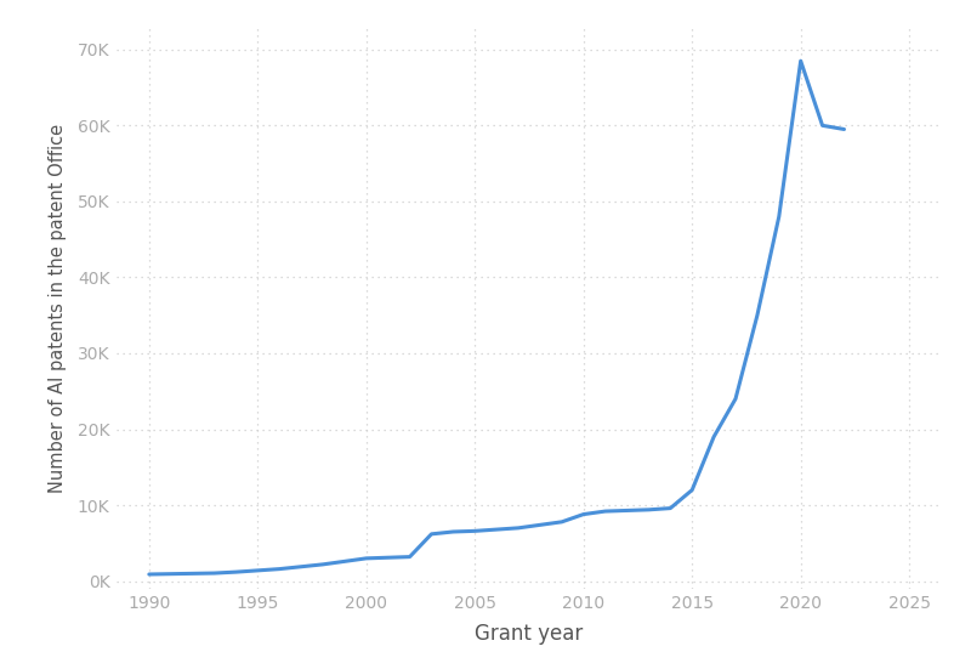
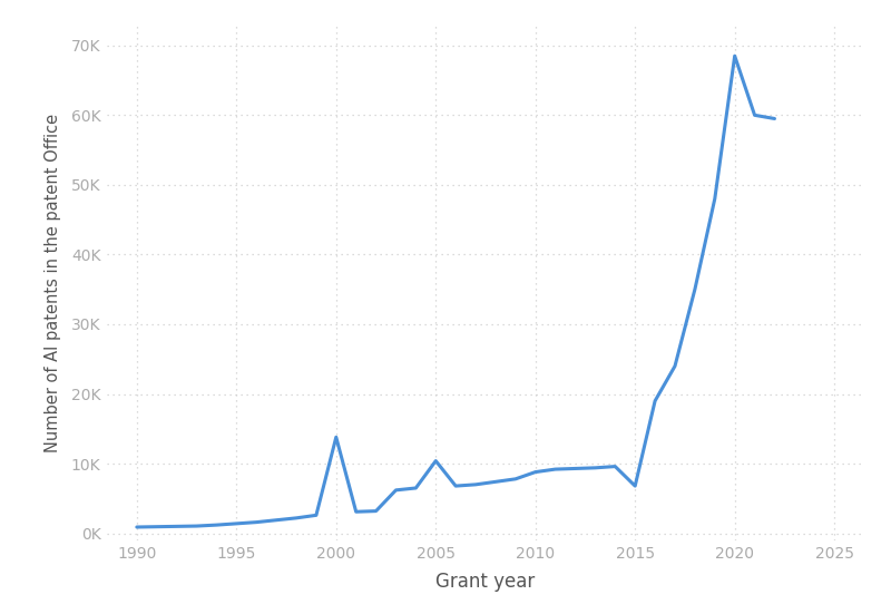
2000: 3.0K -> 13.8K
2005: 6.6K -> 10.4K
2015: 12.0K -> 6.8K
